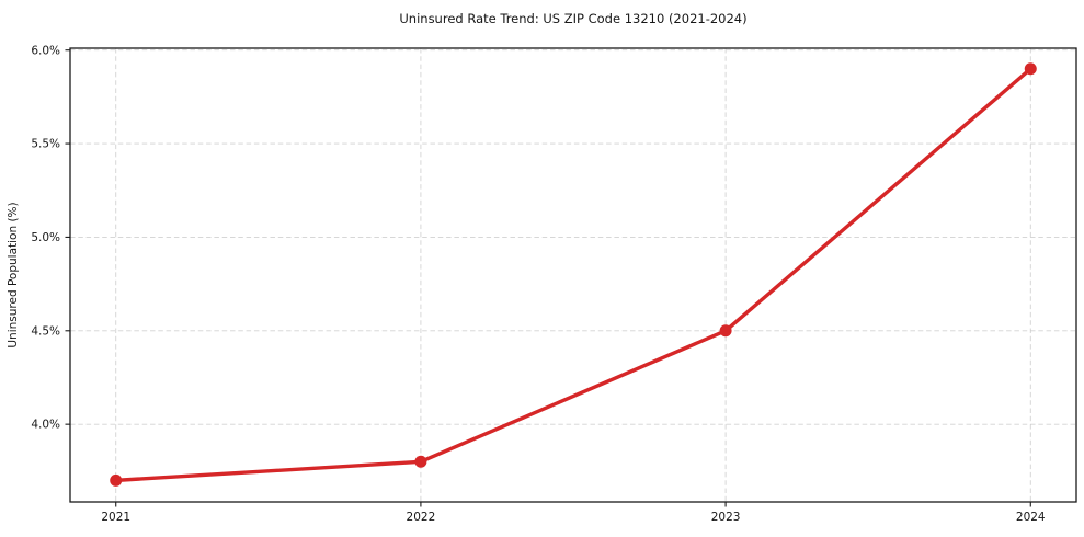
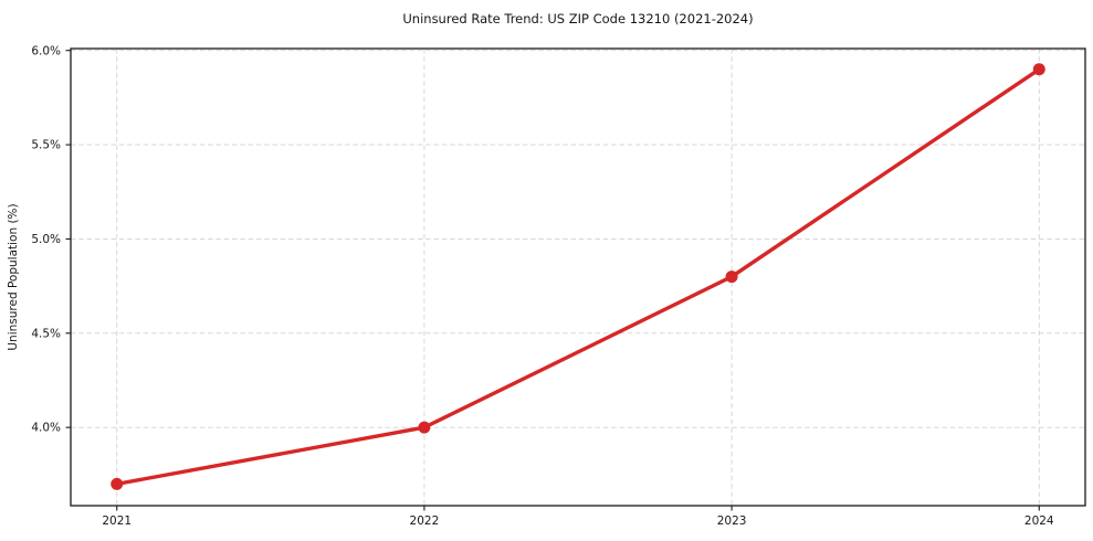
2022: 3.8% -> 4.0%
2023: 4.5% -> 4.8%
